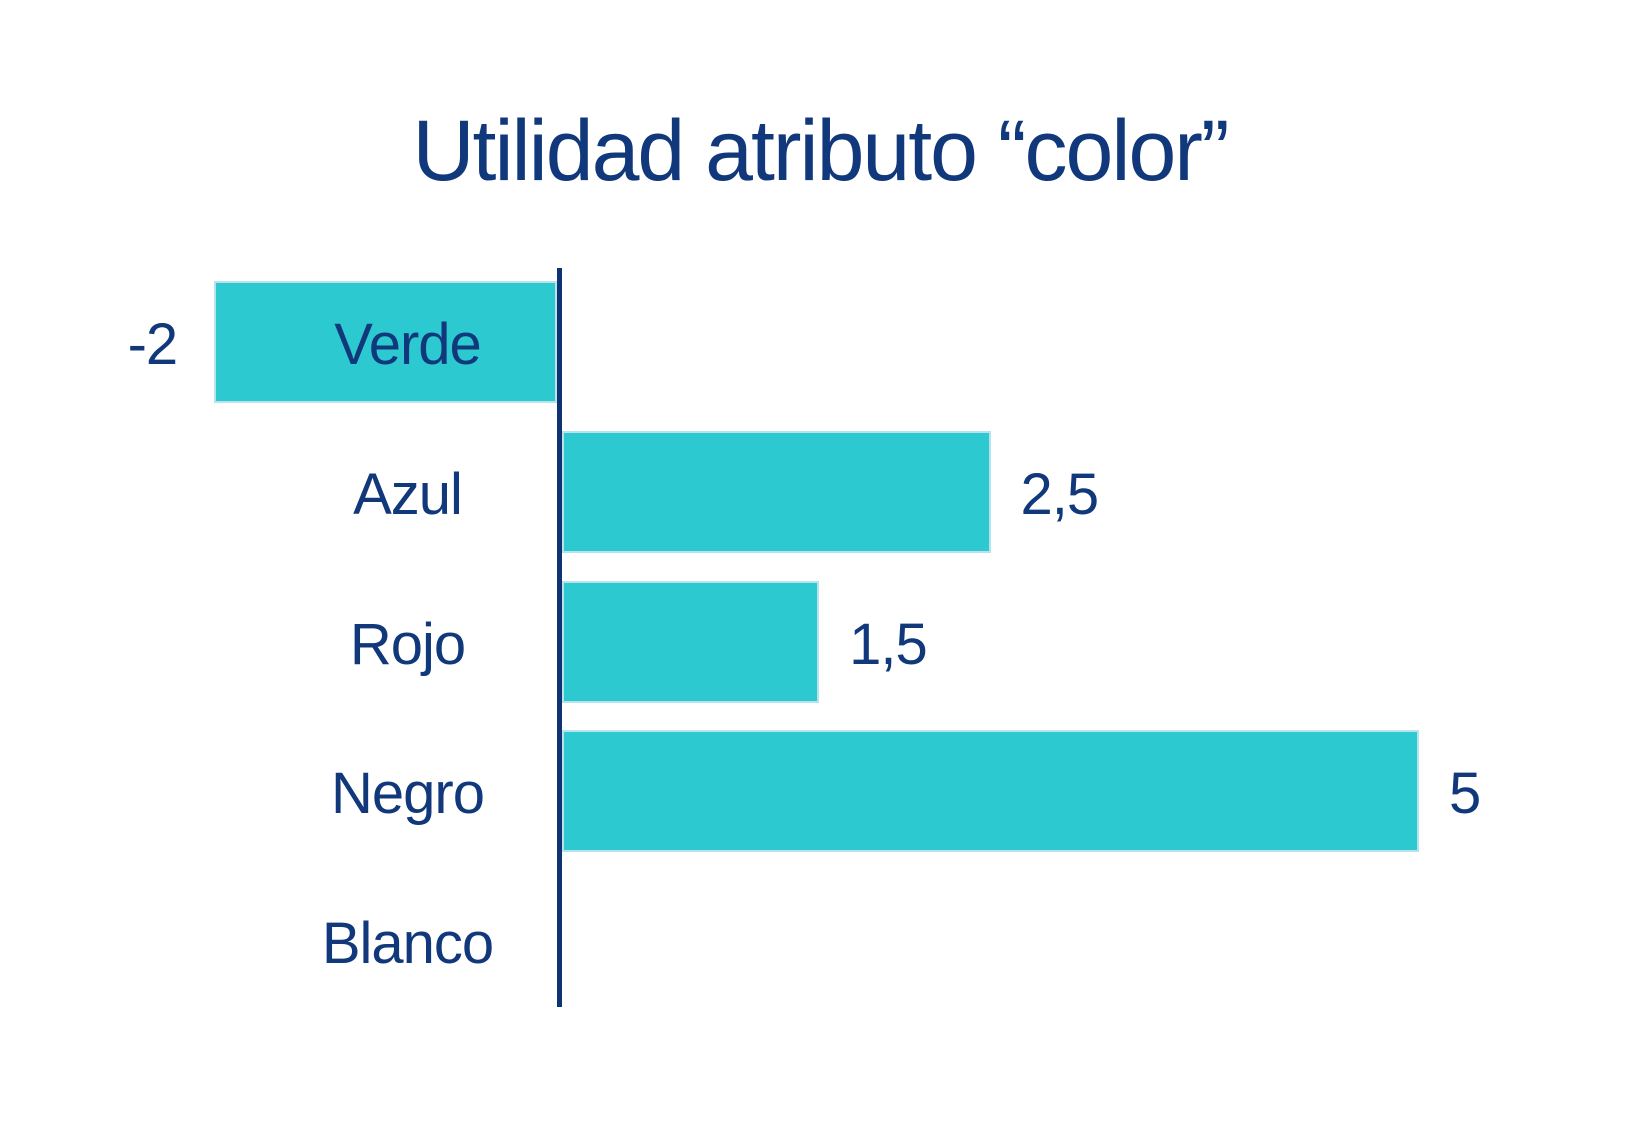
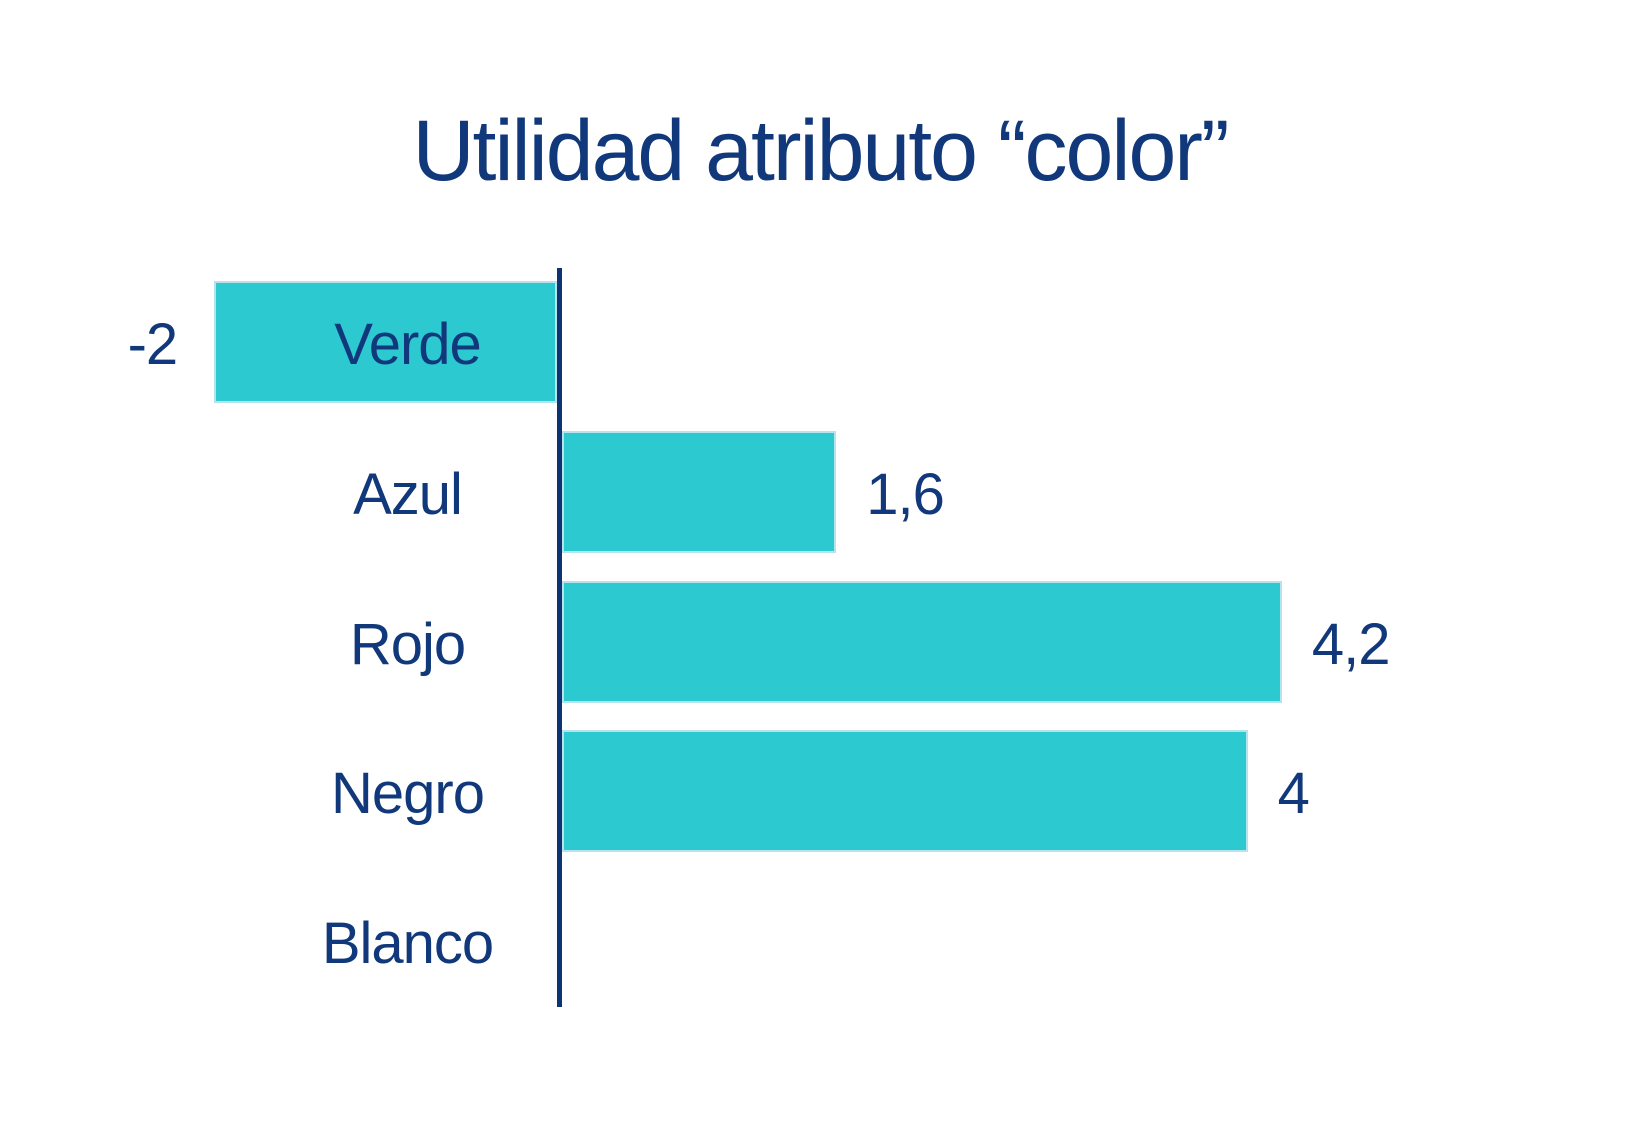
Azul: 2,5 -> 1,6
Rojo: 1,5 -> 4,2
Negro: 5 -> 4
